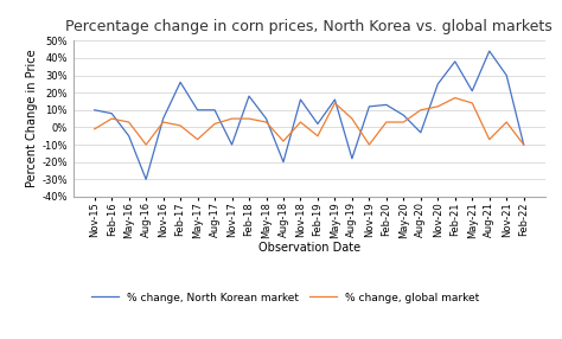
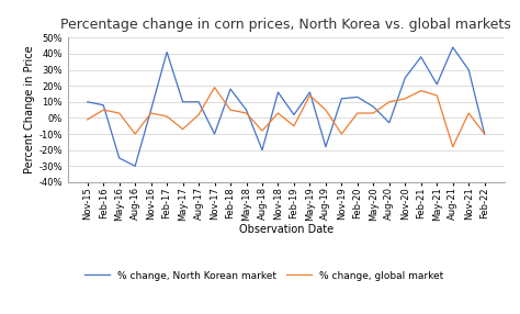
% change, North Korean market/May-16: -5% -> -25%
% change, North Korean market/Feb-17: 26% -> 41%
% change, global market/Nov-17: 5% -> 19%
% change, global market/Aug-21: -7% -> -18%
